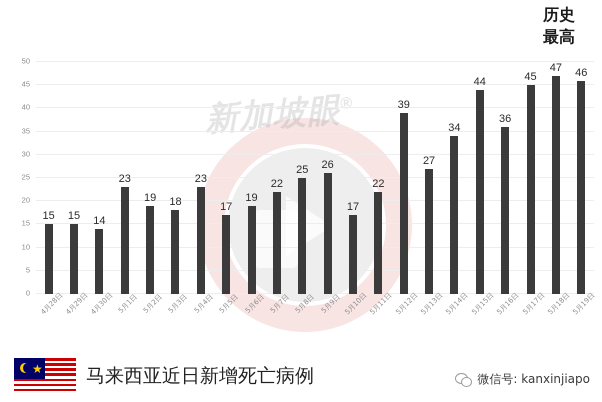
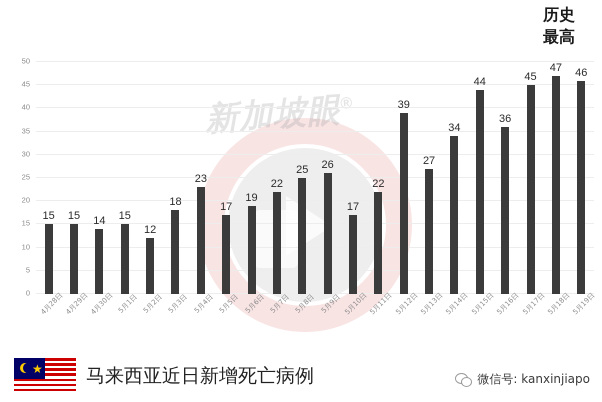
5月1日: 23 -> 15
5月2日: 19 -> 12
